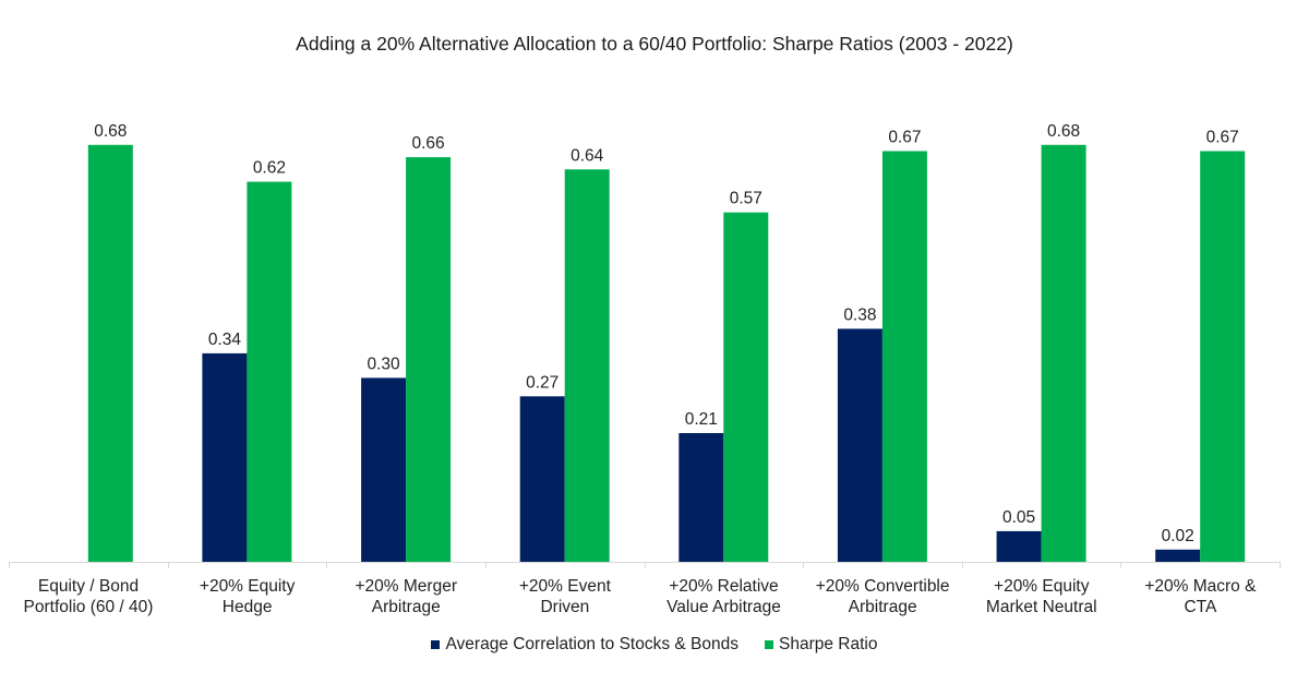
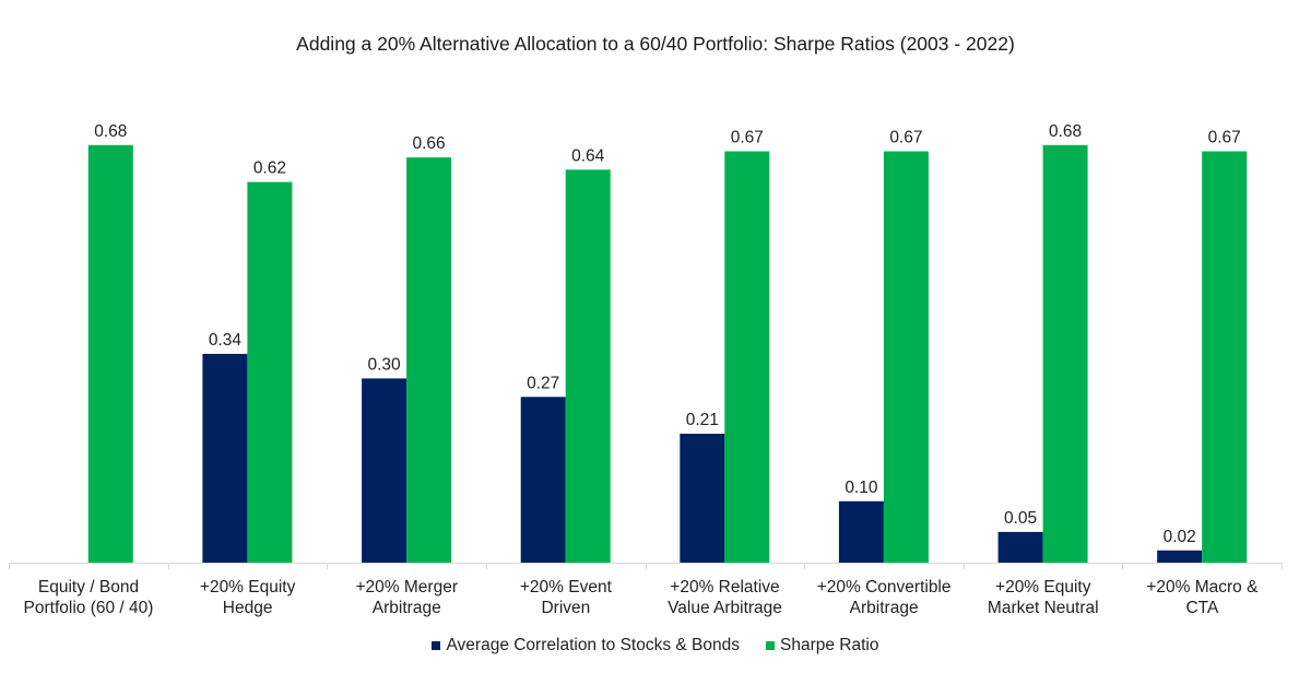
Sharpe Ratio/+20% Relative Value Arbitrage: 0.57 -> 0.67
Average Correlation to Stocks & Bonds/+20% Convertible Arbitrage: 0.38 -> 0.10
